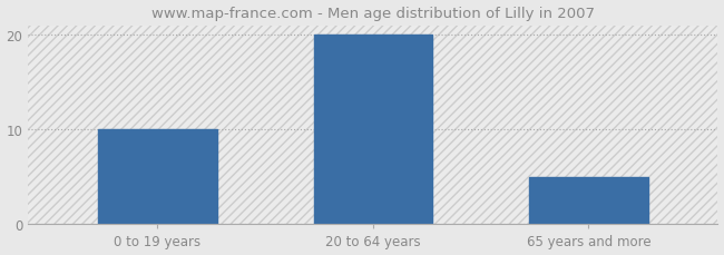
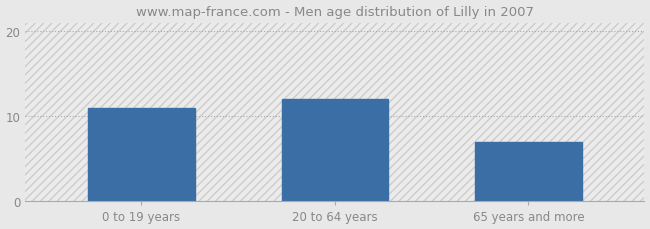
0 to 19 years: 10 -> 11
20 to 64 years: 20 -> 12
65 years and more: 5 -> 7
